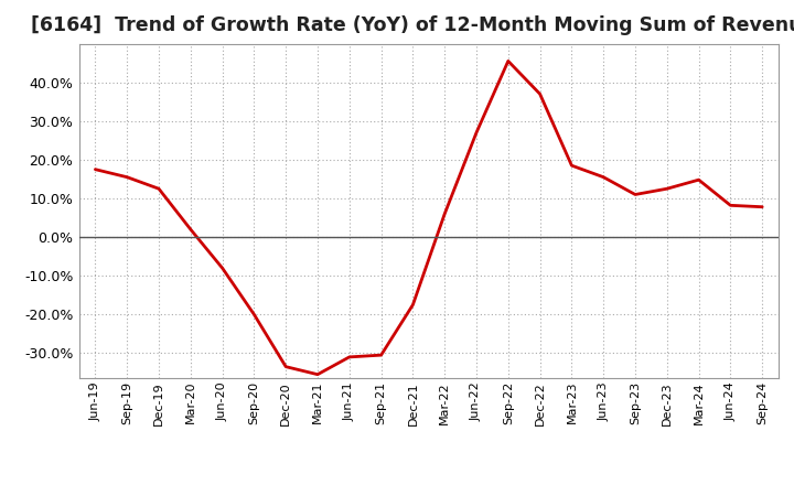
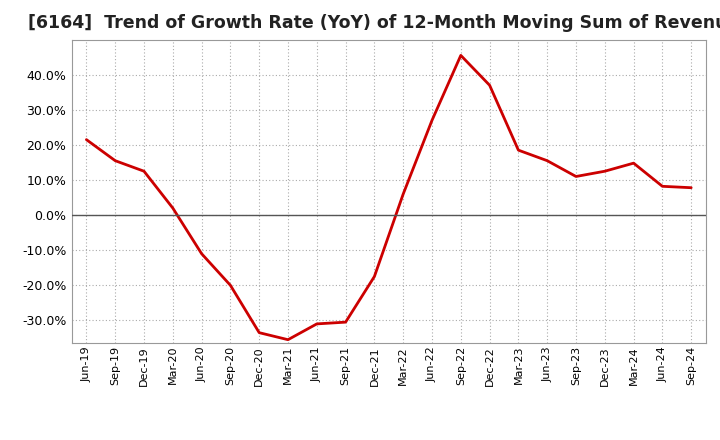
Jun-19: 17.5% -> 21.5%
Jun-20: -8.0% -> -11.0%
